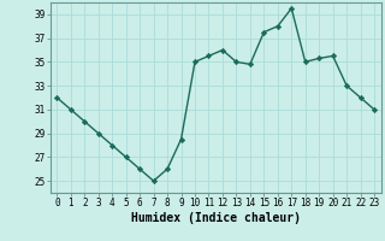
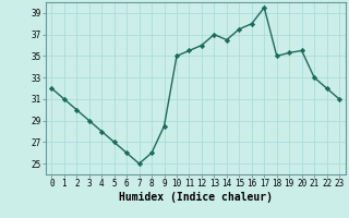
13: 35.0 -> 37.0
14: 34.8 -> 36.5
